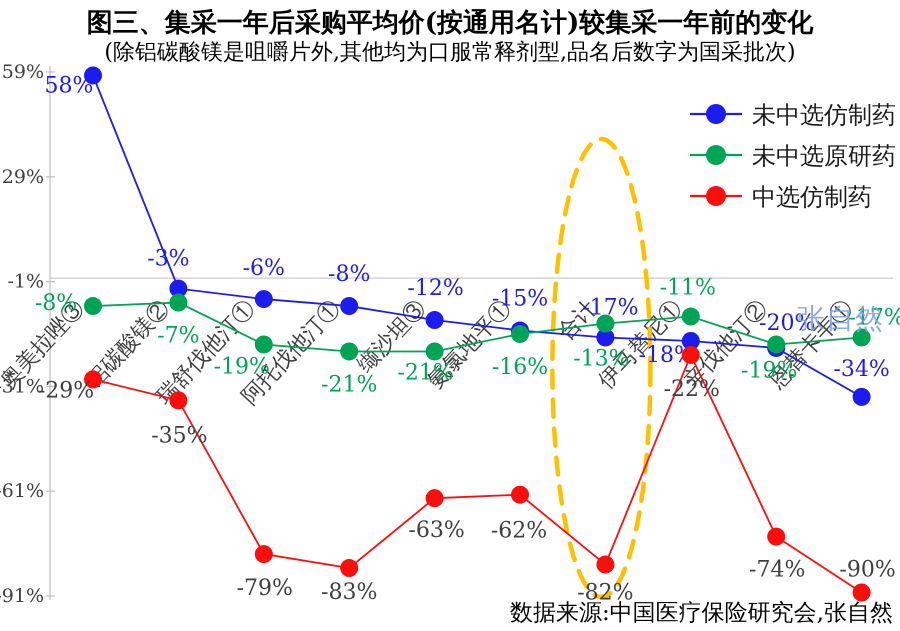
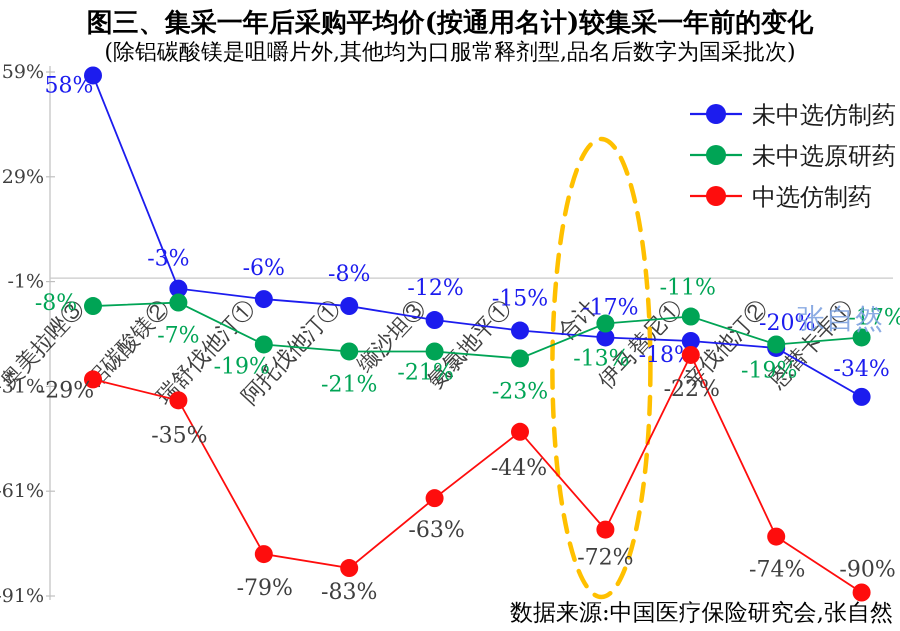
未中选原研药/氨氯地平①: -16% -> -23%
中选仿制药/氨氯地平①: -62% -> -44%
中选仿制药/合计: -82% -> -72%
